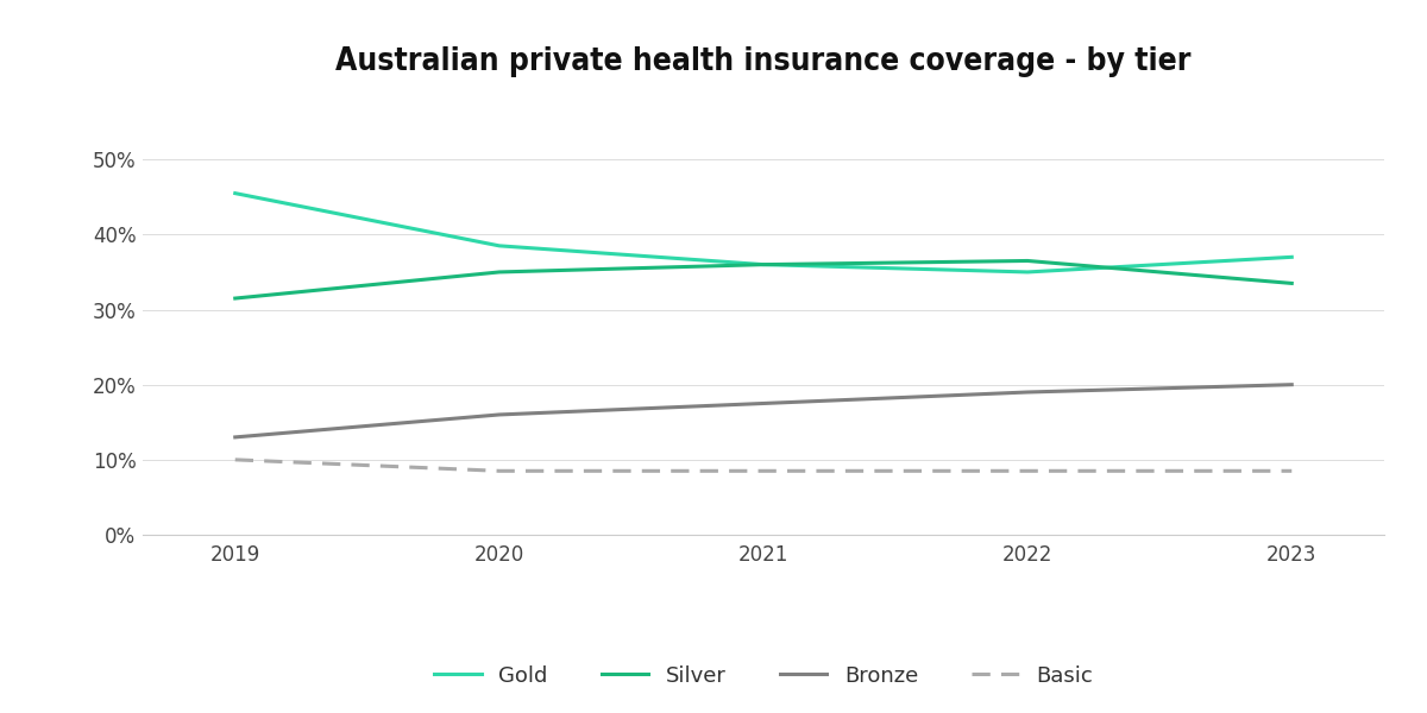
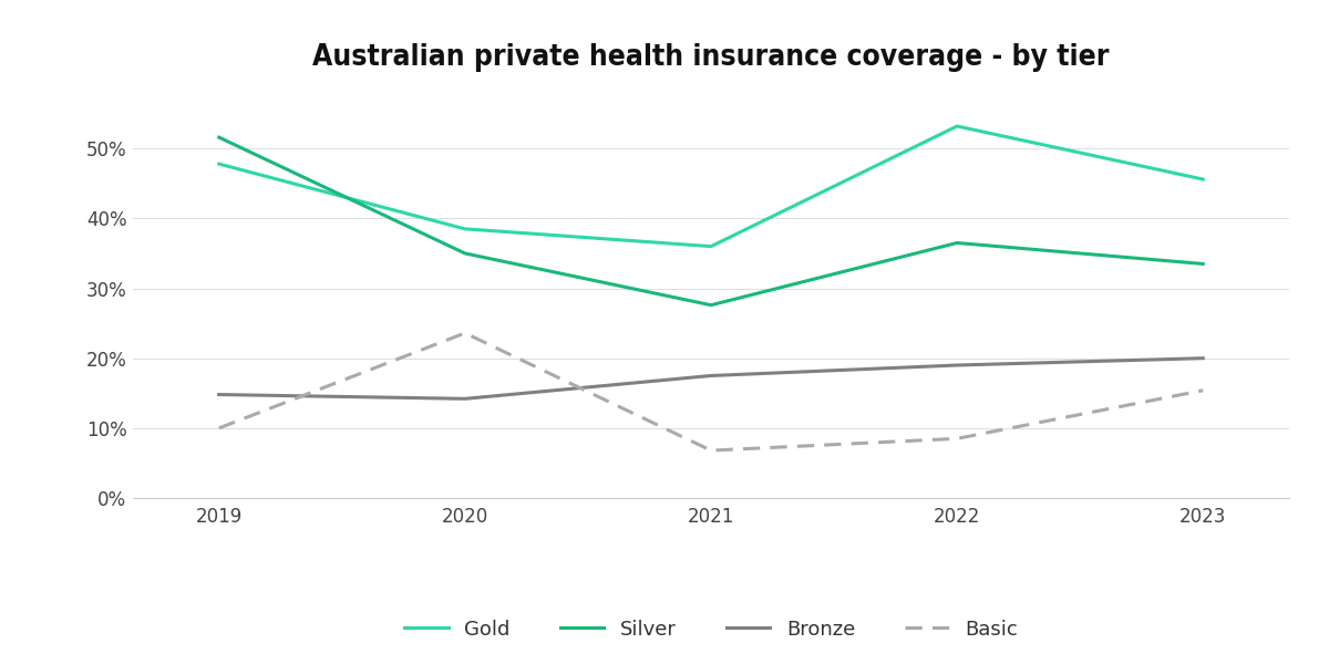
Gold/2019: 45.5% -> 47.8%
Silver/2019: 31.5% -> 51.6%
Bronze/2019: 13.0% -> 14.8%
Bronze/2020: 16.0% -> 14.2%
Basic/2020: 8.5% -> 23.6%
Silver/2021: 36.0% -> 27.6%
Basic/2021: 8.5% -> 6.8%
Gold/2022: 35.0% -> 53.2%
Gold/2023: 37.0% -> 45.6%
Basic/2023: 8.5% -> 15.4%
